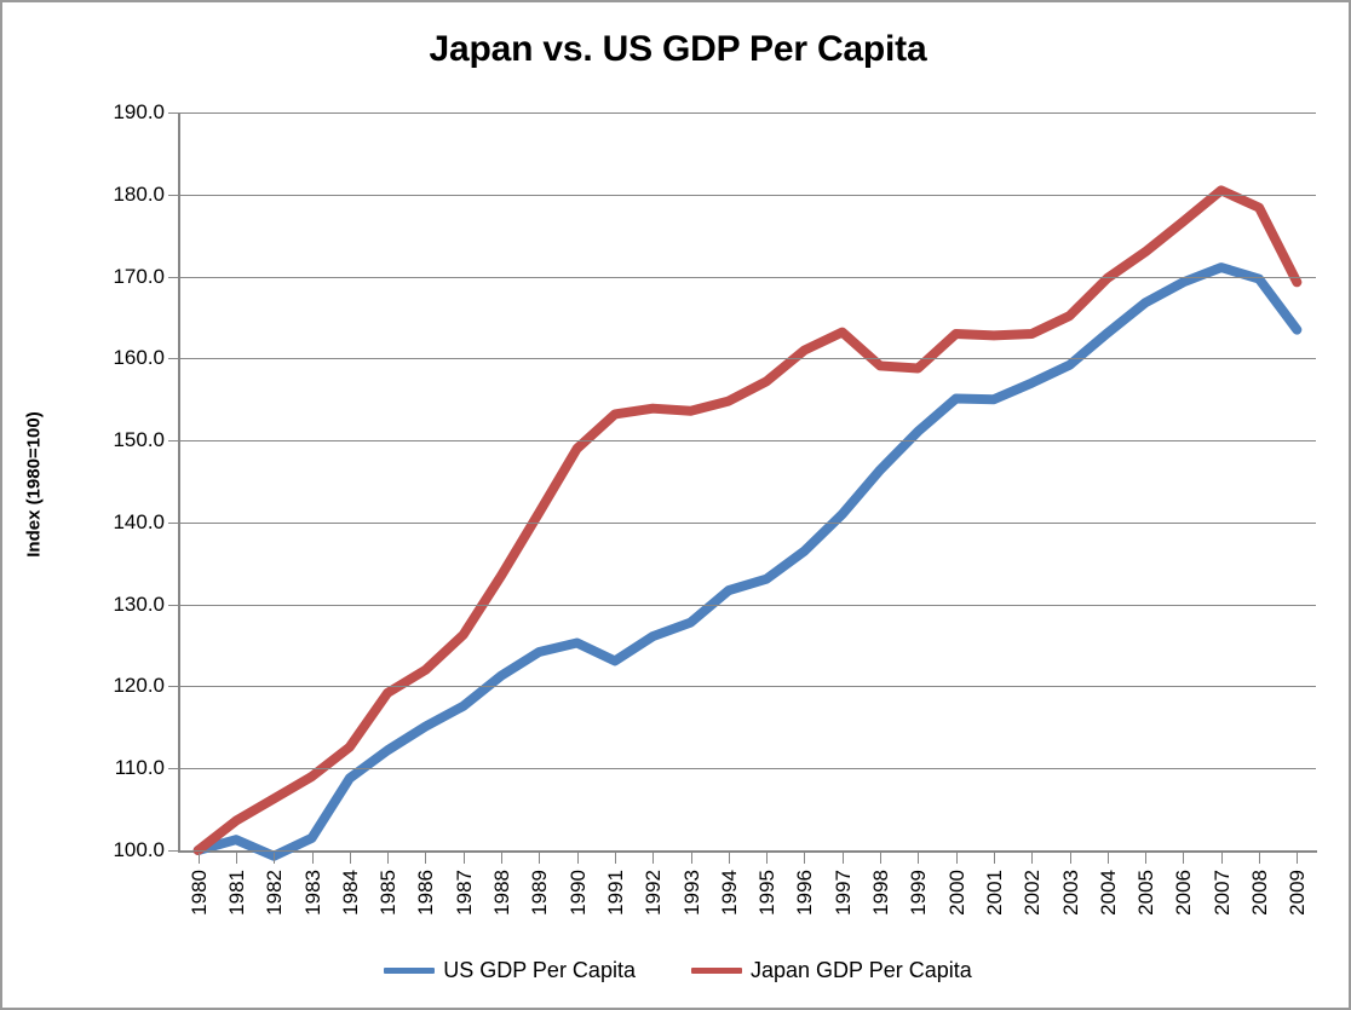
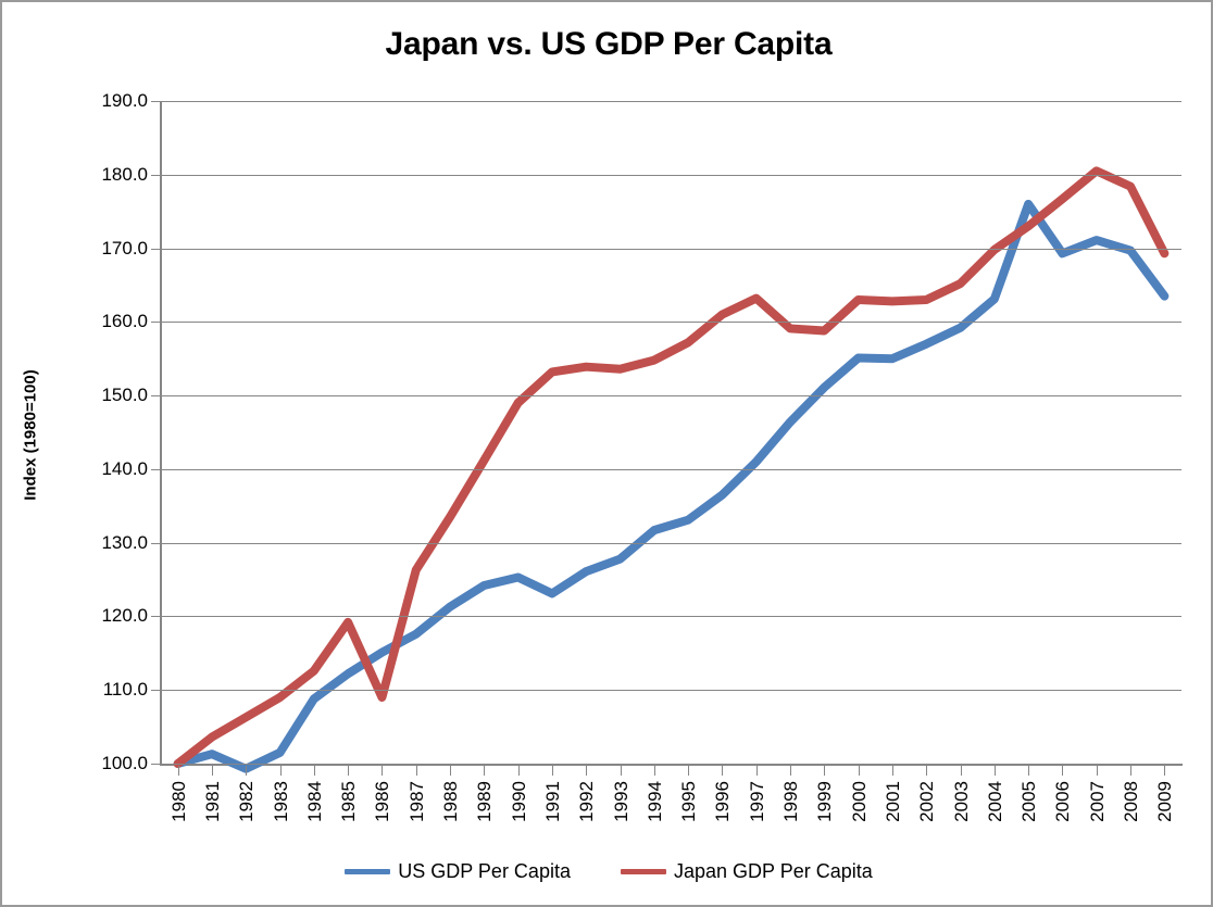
Japan GDP Per Capita/1986: 122 -> 109
US GDP Per Capita/2005: 167 -> 176
